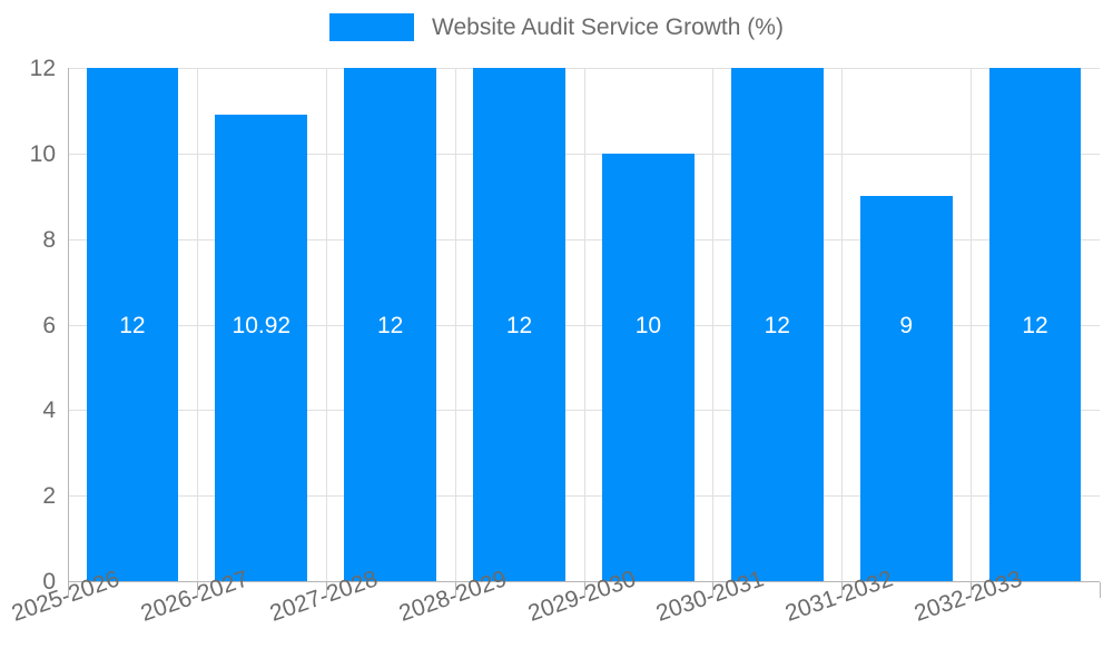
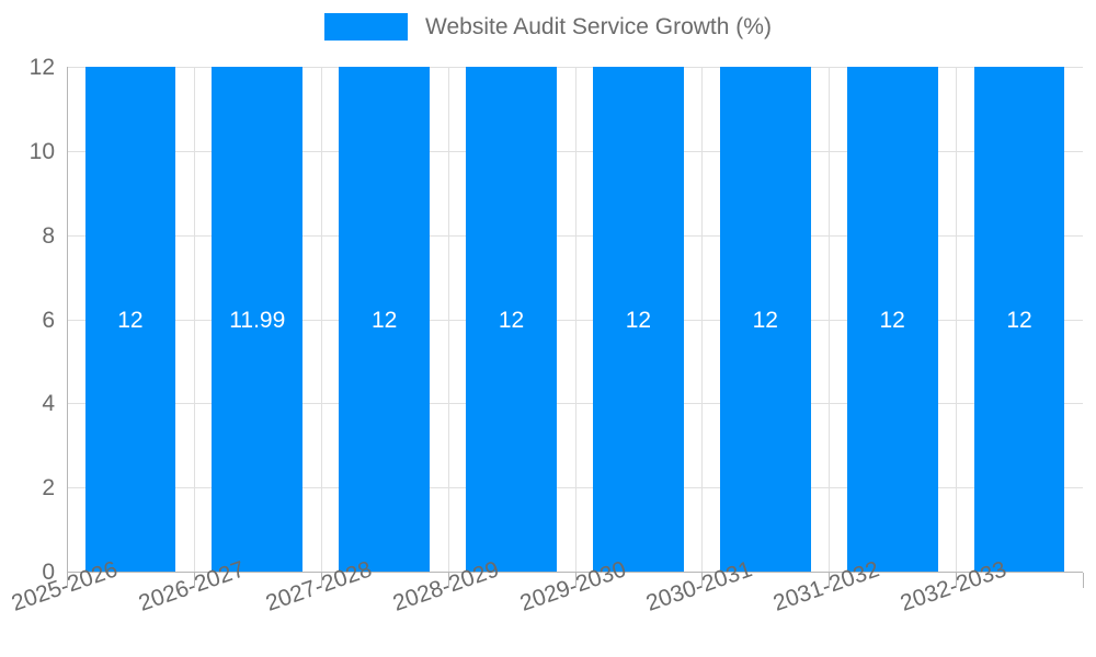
2026-2027: 10.92 -> 11.99
2029-2030: 10 -> 12
2031-2032: 9 -> 12
